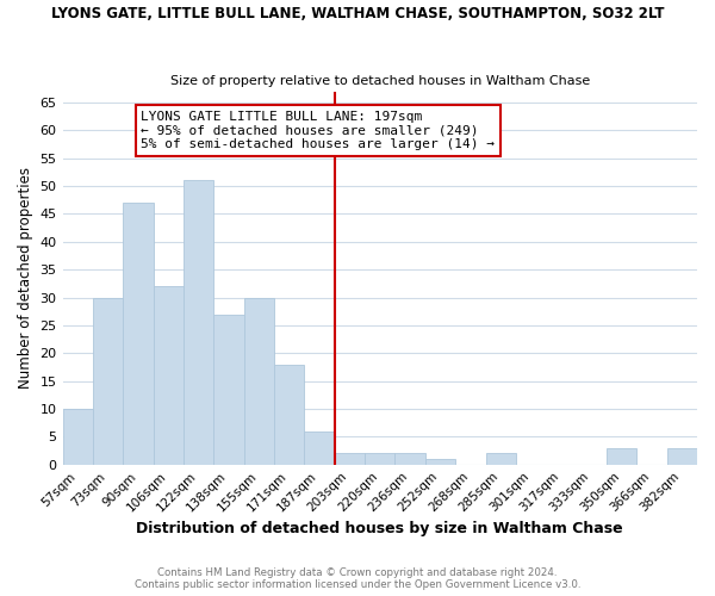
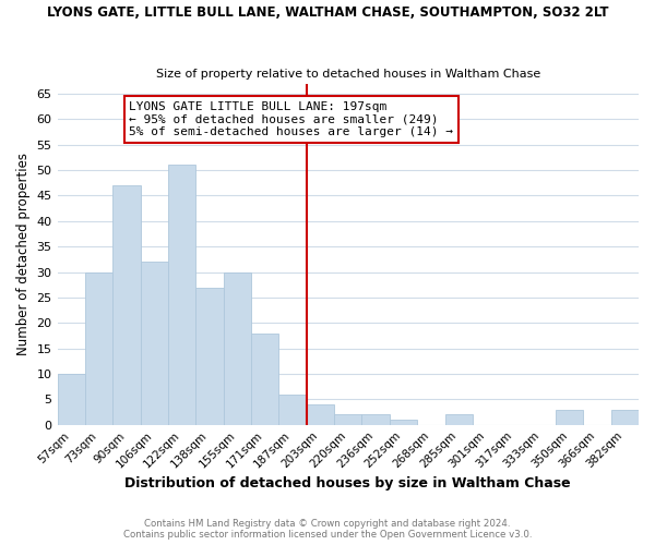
203sqm: 2 -> 4
